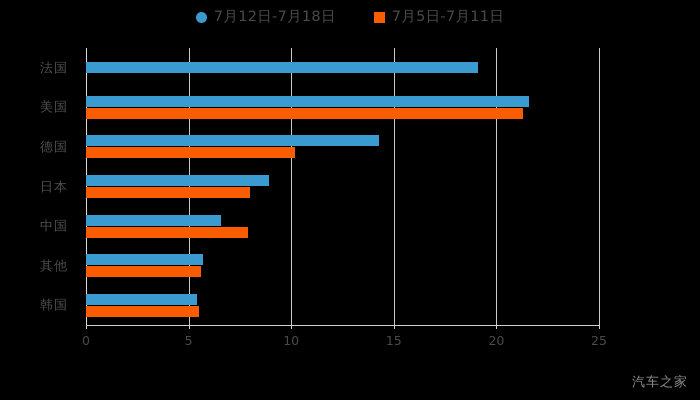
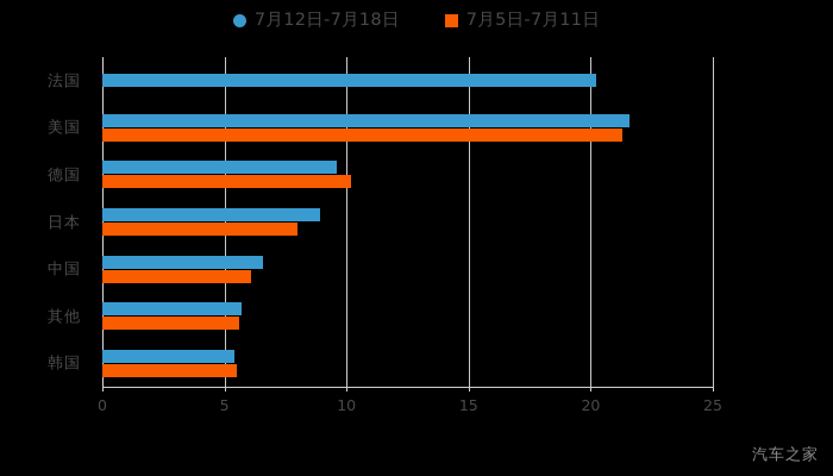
7月12日-7月18日/法国: 19.1 -> 20.2
7月12日-7月18日/德国: 14.3 -> 9.6
7月5日-7月11日/中国: 7.9 -> 6.1
